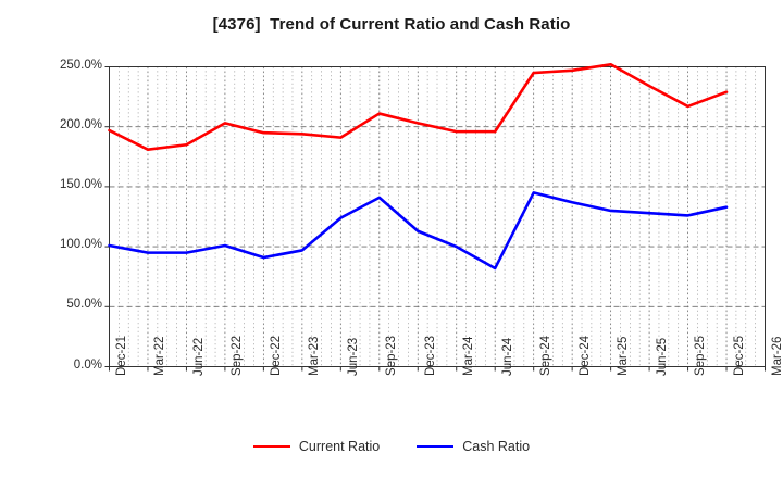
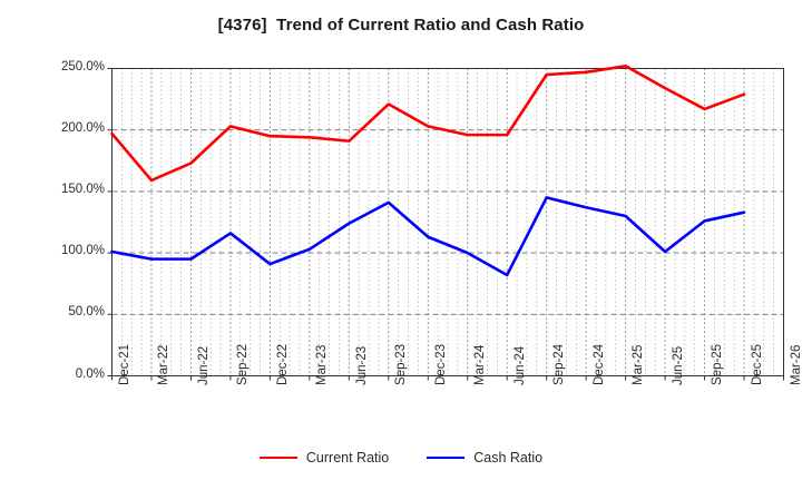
Current Ratio/Mar-22: 181% -> 159%
Current Ratio/Jun-22: 185% -> 173%
Cash Ratio/Sep-22: 101% -> 116%
Cash Ratio/Mar-23: 97% -> 103%
Current Ratio/Sep-23: 211% -> 221%
Cash Ratio/Jun-25: 128% -> 101%
